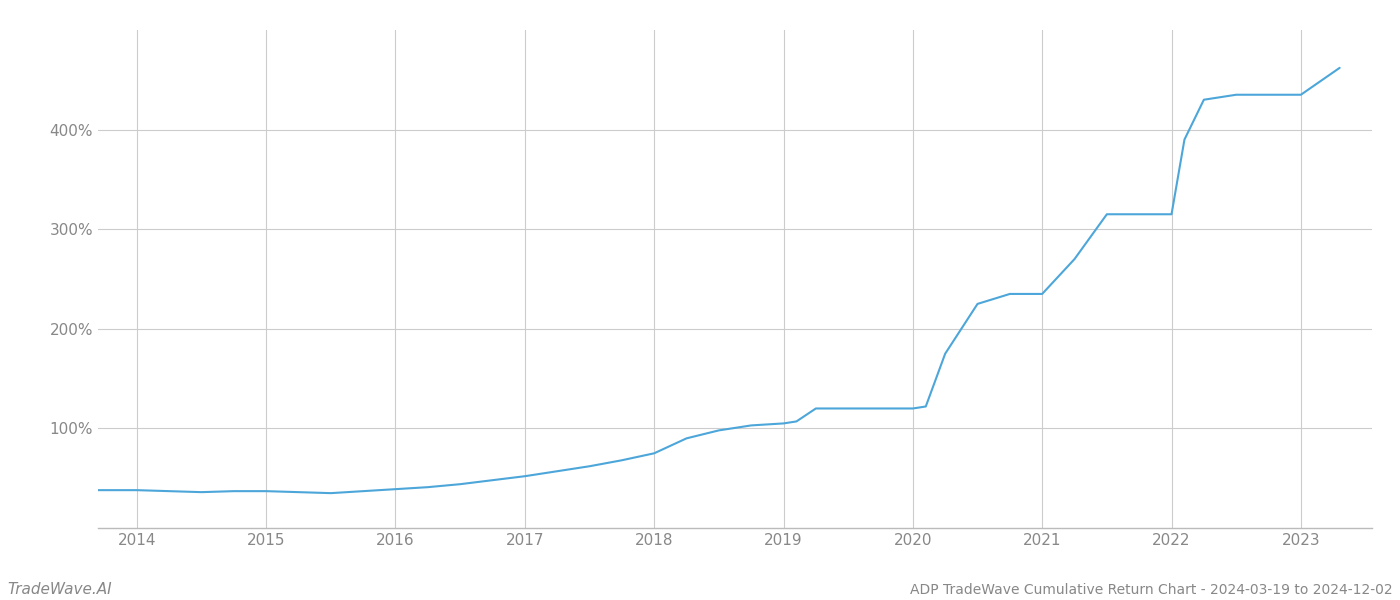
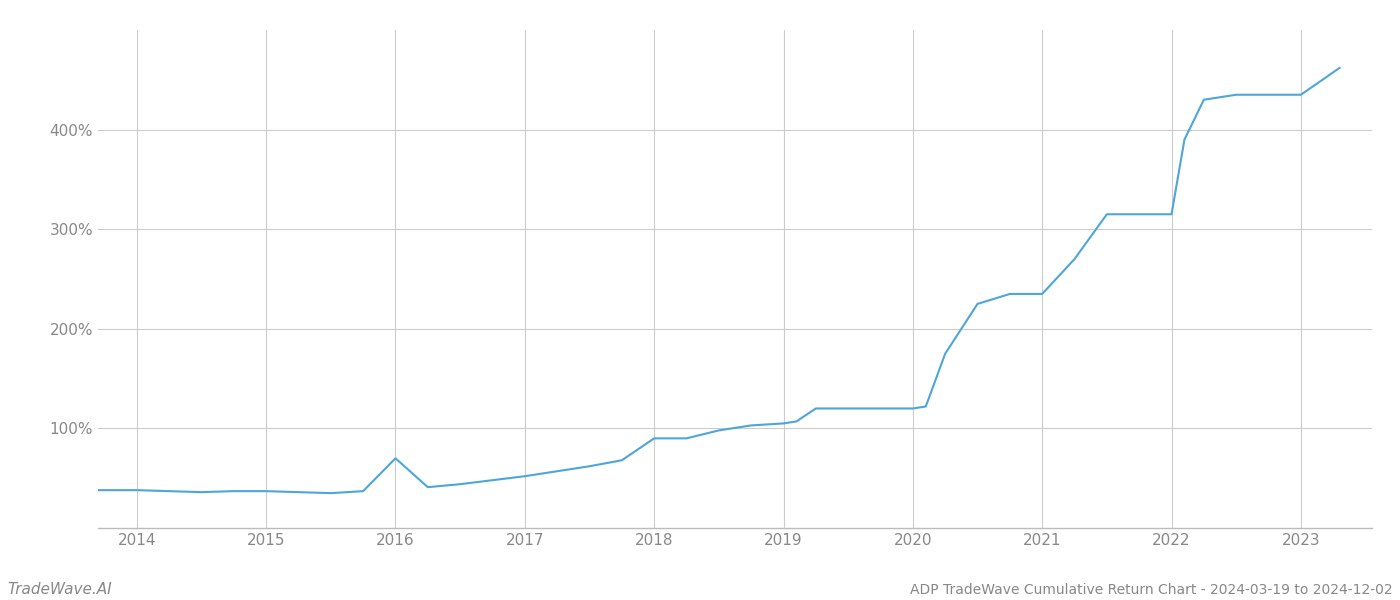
2016: 39% -> 70%
2018: 75% -> 90%
